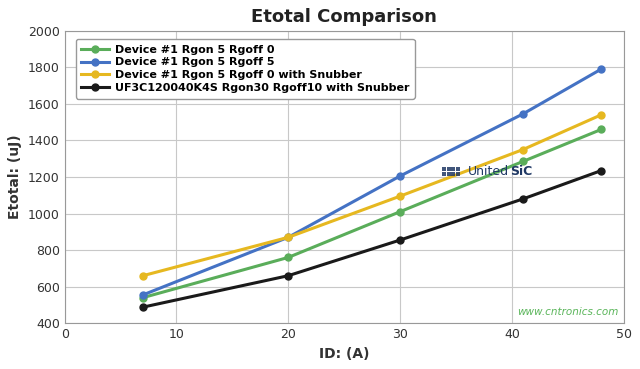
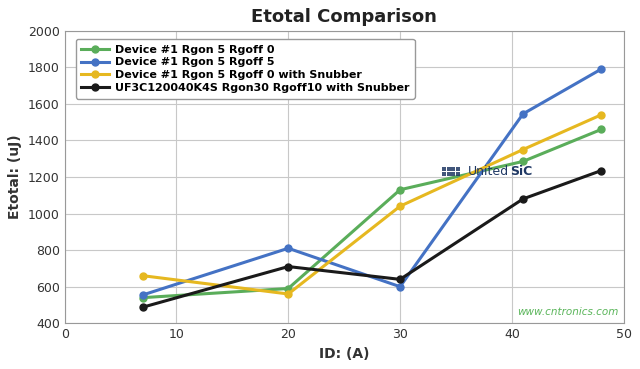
Device #1 Rgon 5 Rgoff 0/20: 760 -> 590
Device #1 Rgon 5 Rgoff 5/20: 870 -> 810
Device #1 Rgon 5 Rgoff 0 with Snubber/20: 870 -> 560
UF3C120040K4S Rgon30 Rgoff10 with Snubber/20: 660 -> 710
Device #1 Rgon 5 Rgoff 0/30: 1010 -> 1130
Device #1 Rgon 5 Rgoff 5/30: 1200 -> 600
Device #1 Rgon 5 Rgoff 0 with Snubber/30: 1100 -> 1040
UF3C120040K4S Rgon30 Rgoff10 with Snubber/30: 860 -> 640
